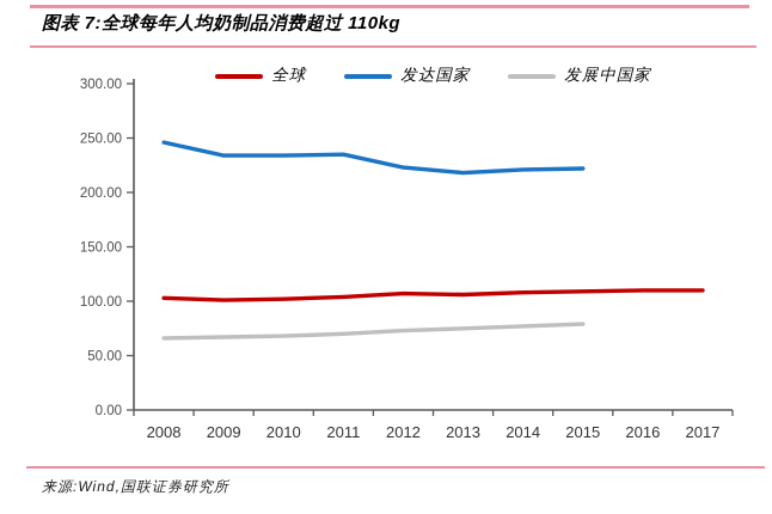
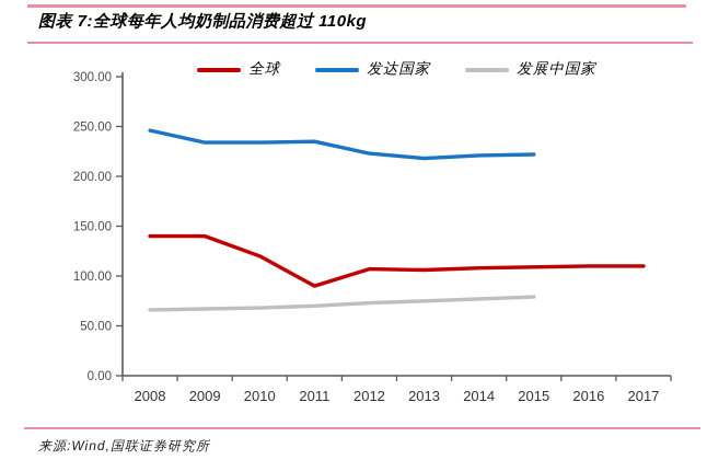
全球/2008: 100 -> 140
全球/2009: 100 -> 140
全球/2010: 100 -> 120
全球/2011: 100 -> 90
